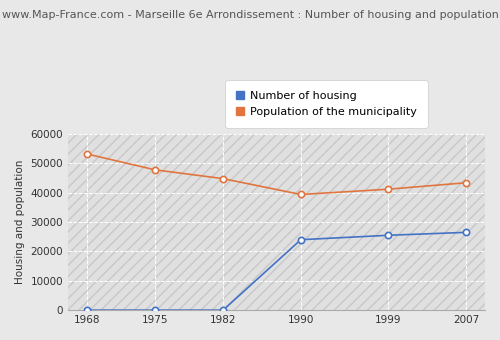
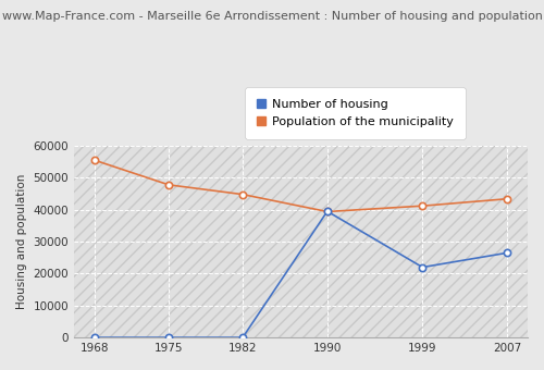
Population of the municipality/1968: 53200 -> 55500
Number of housing/1990: 24000 -> 39500
Number of housing/1999: 25500 -> 22000
